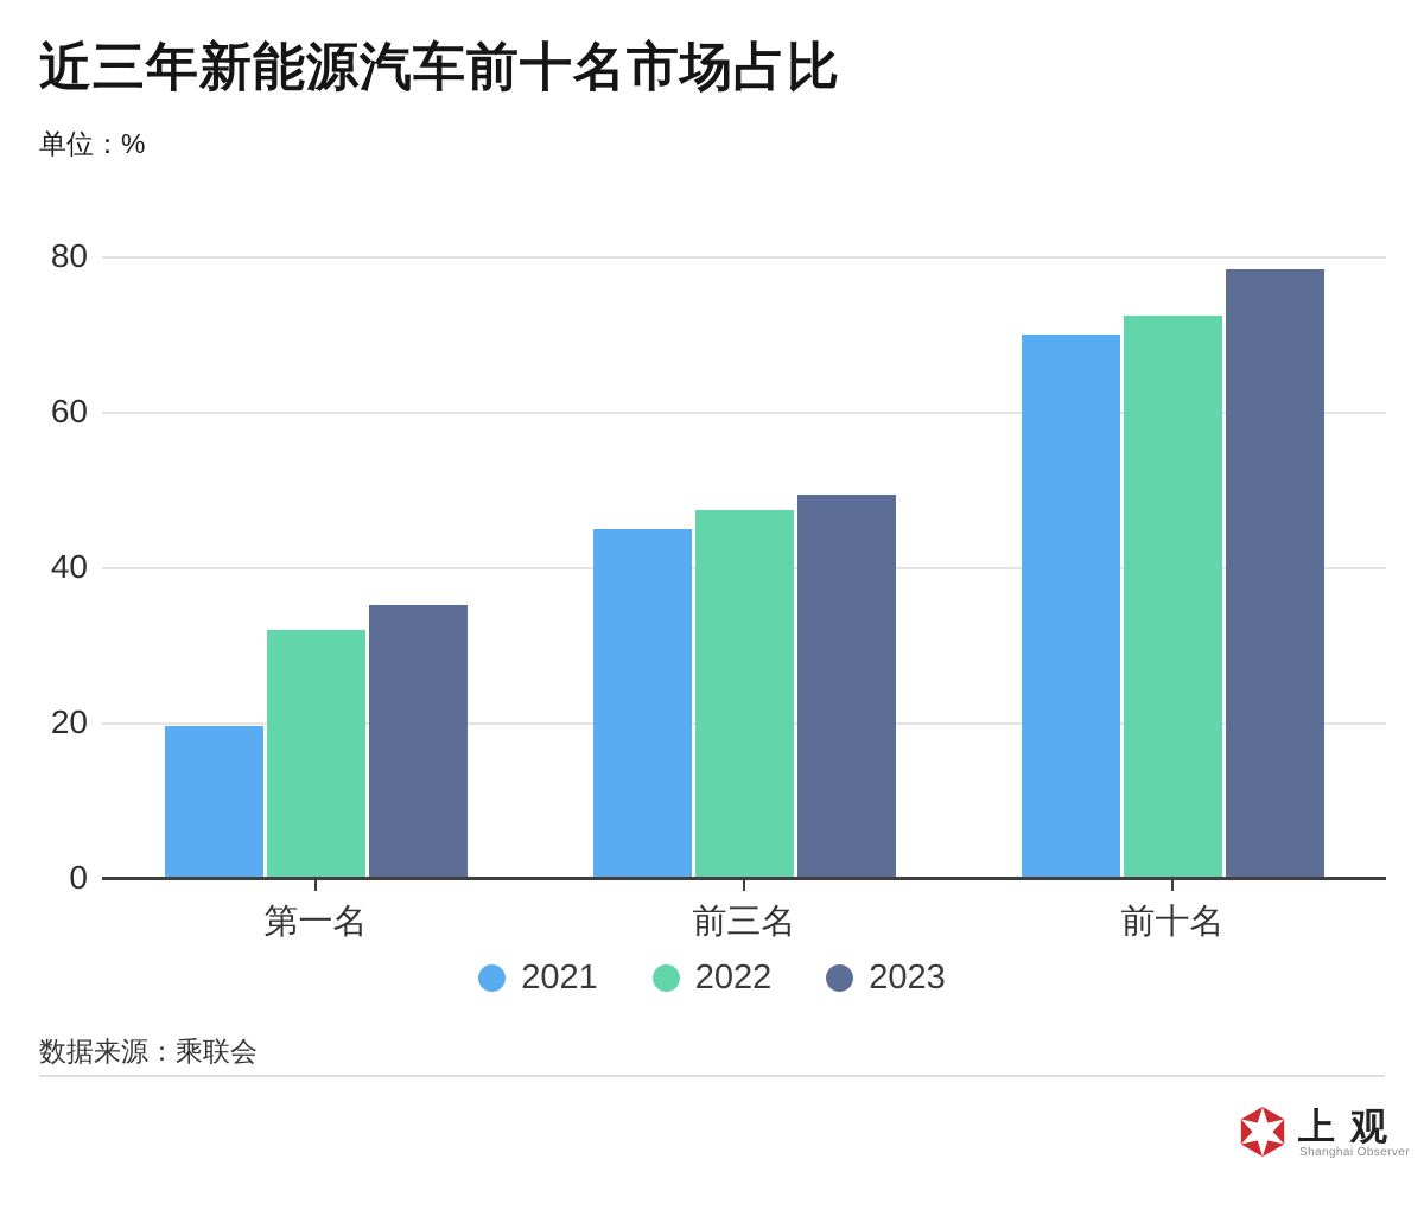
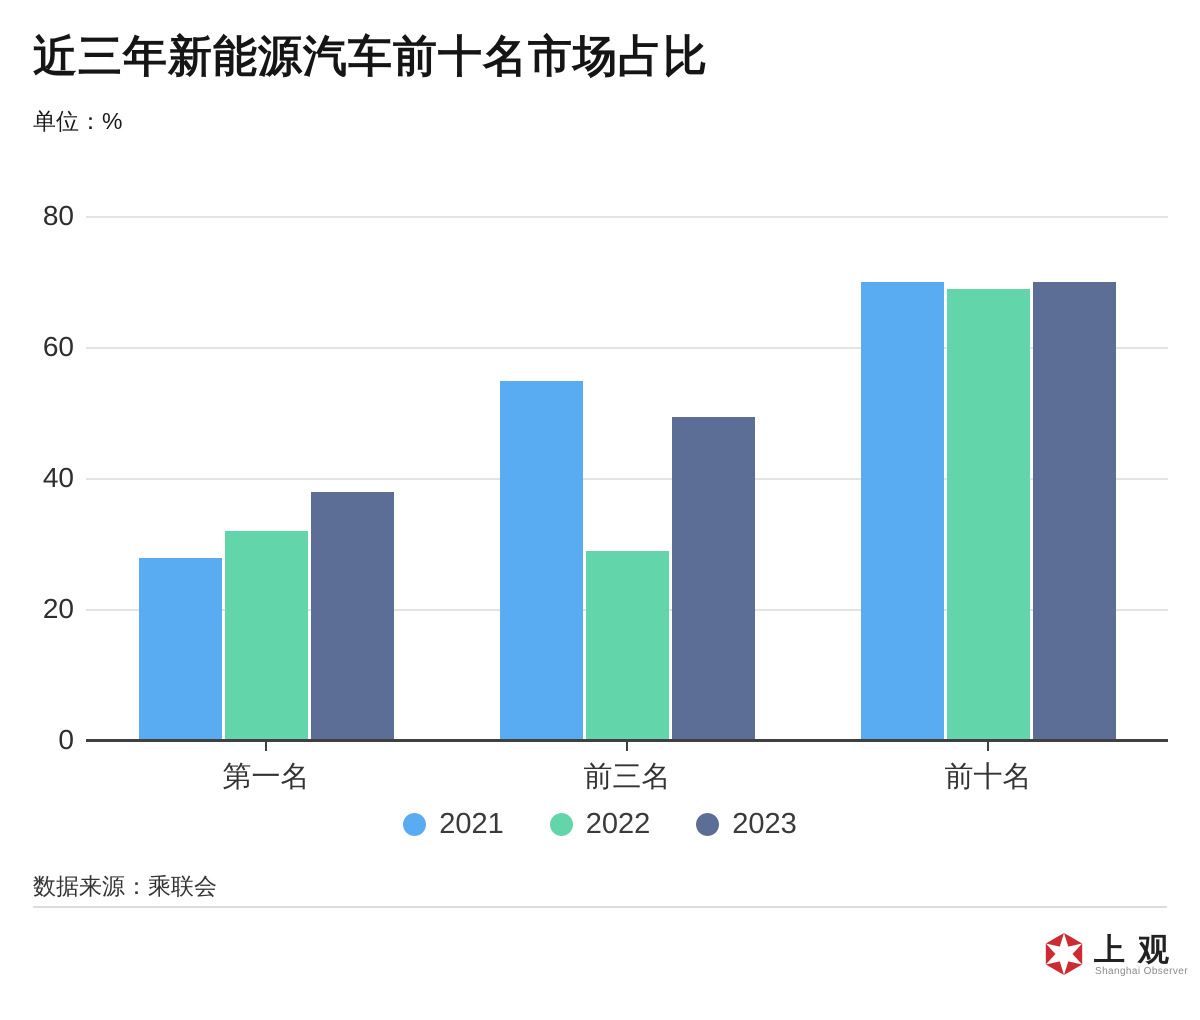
2021/第一名: 20 -> 28
2023/第一名: 35 -> 38
2021/前三名: 45 -> 55
2022/前三名: 48 -> 29
2022/前十名: 72 -> 69
2023/前十名: 78 -> 70
